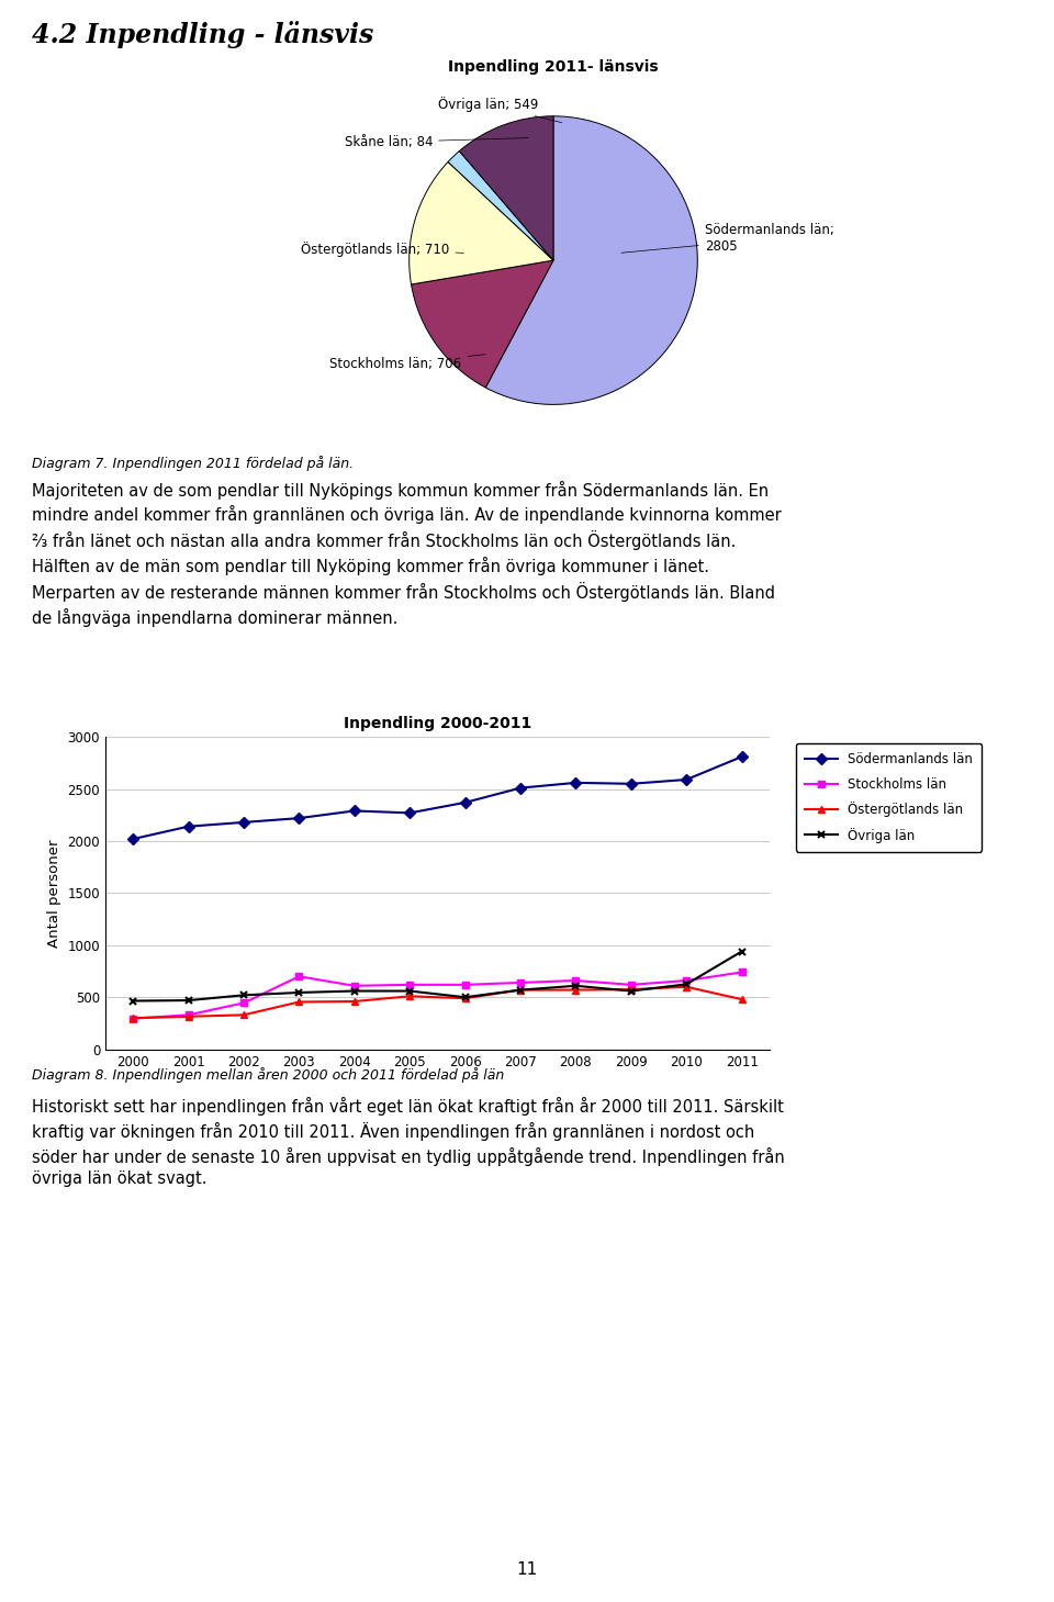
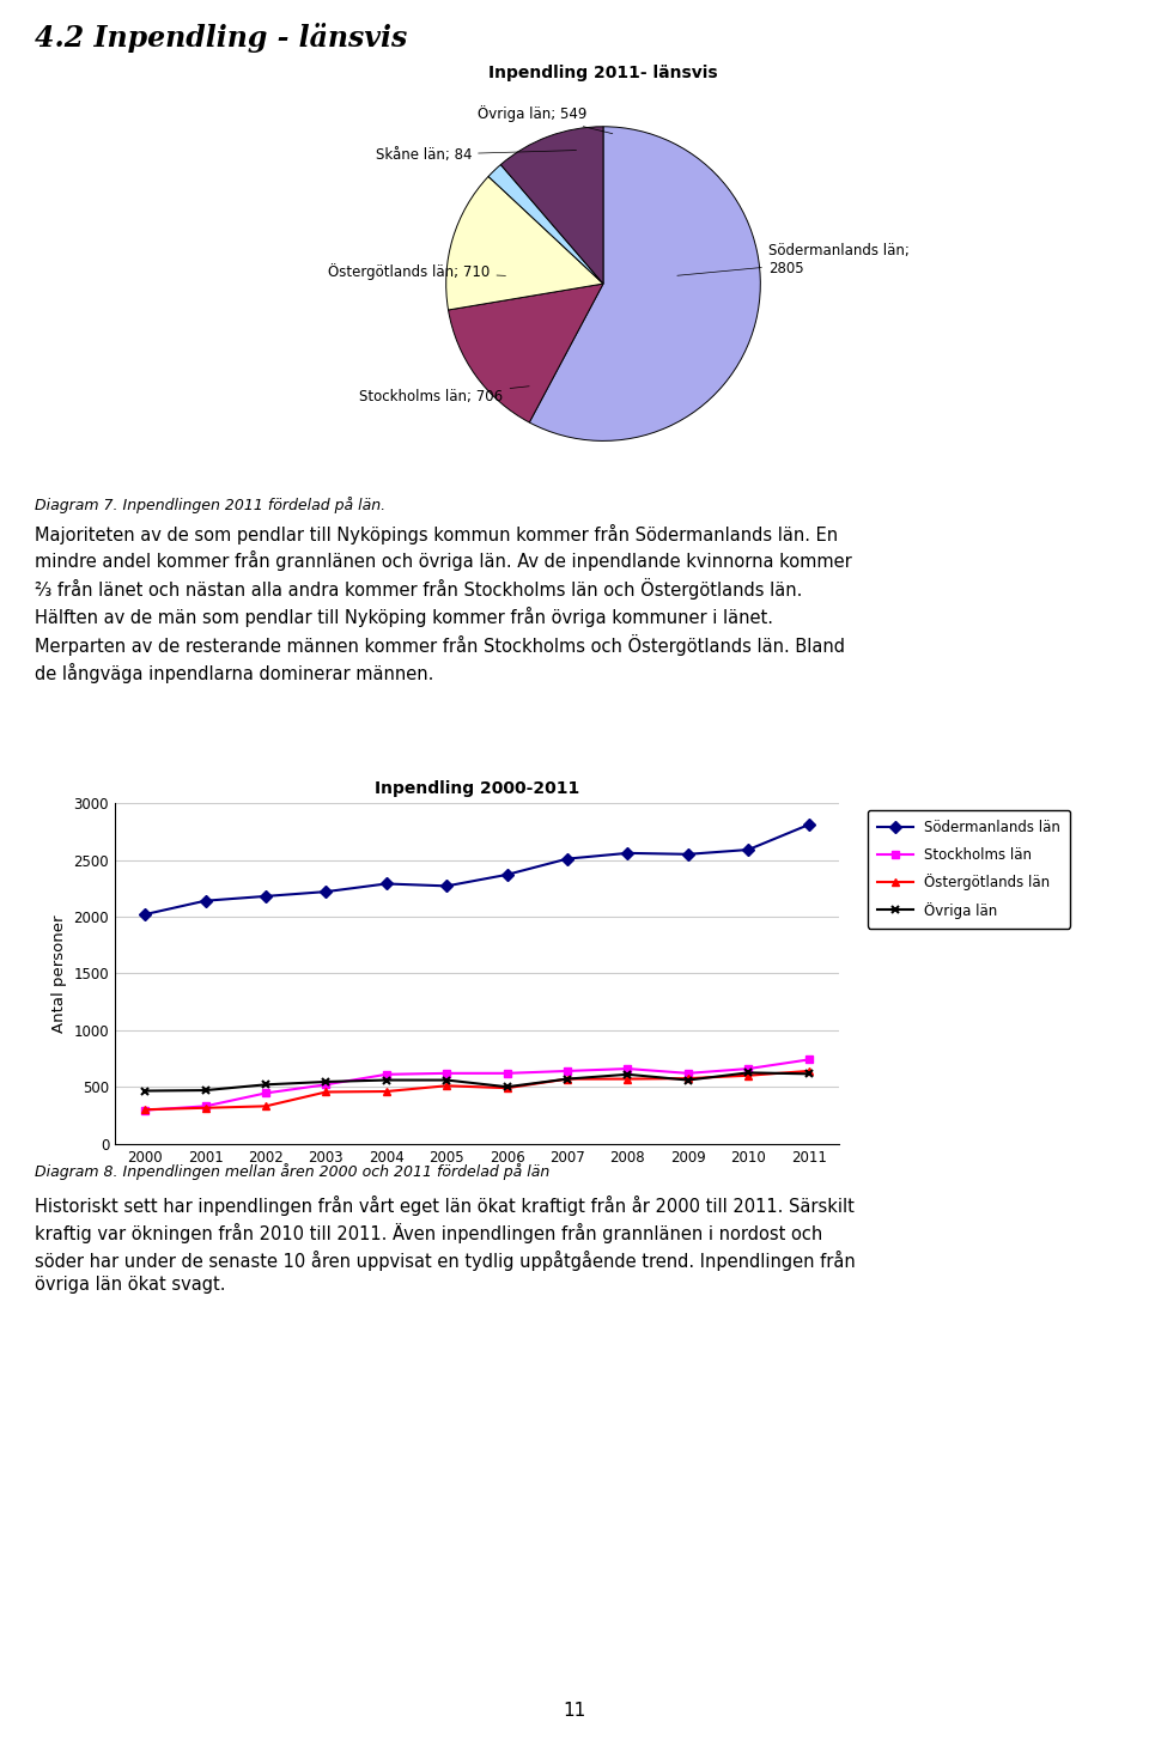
Stockholms län/2003: 700 -> 520
Östergötlands län/2011: 480 -> 640
Övriga län/2011: 940 -> 620
